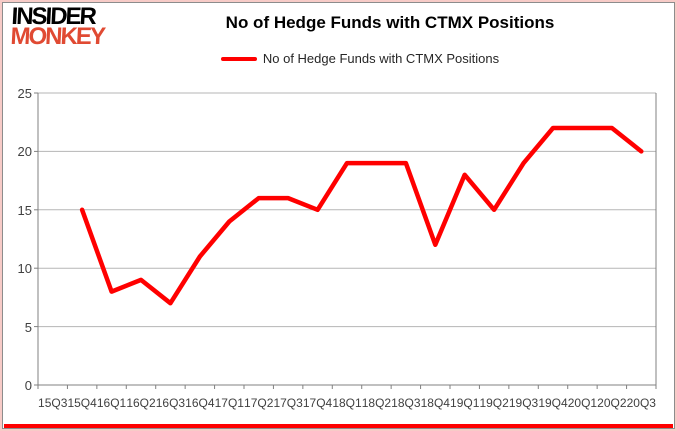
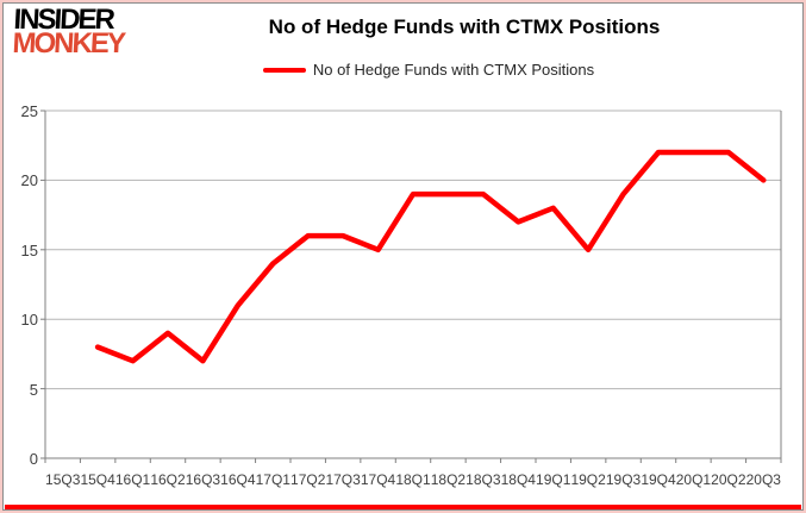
15Q4: 15 -> 8
16Q1: 8 -> 7
18Q4: 12 -> 17
